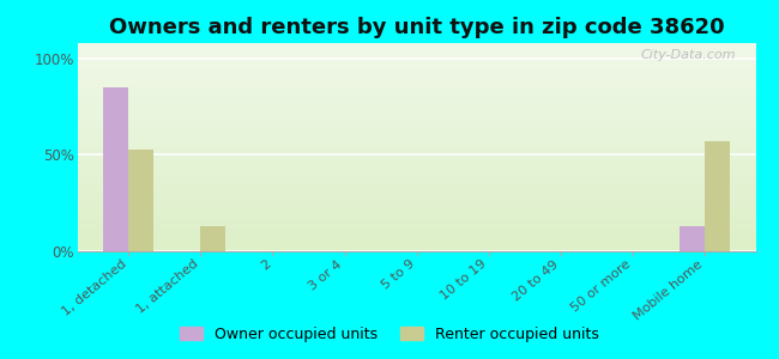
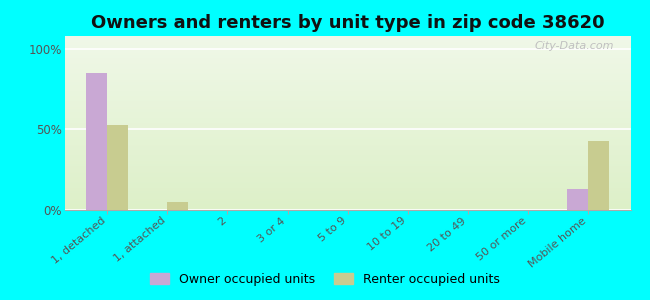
Renter occupied units/1, attached: 13% -> 5%
Renter occupied units/Mobile home: 57% -> 43%
